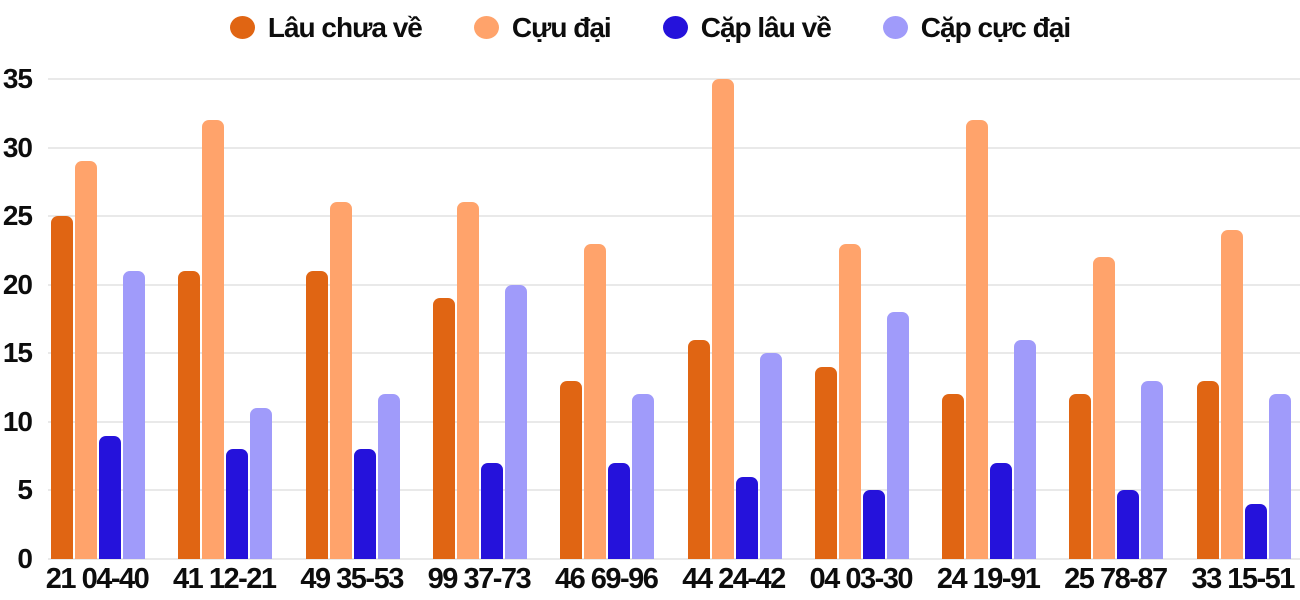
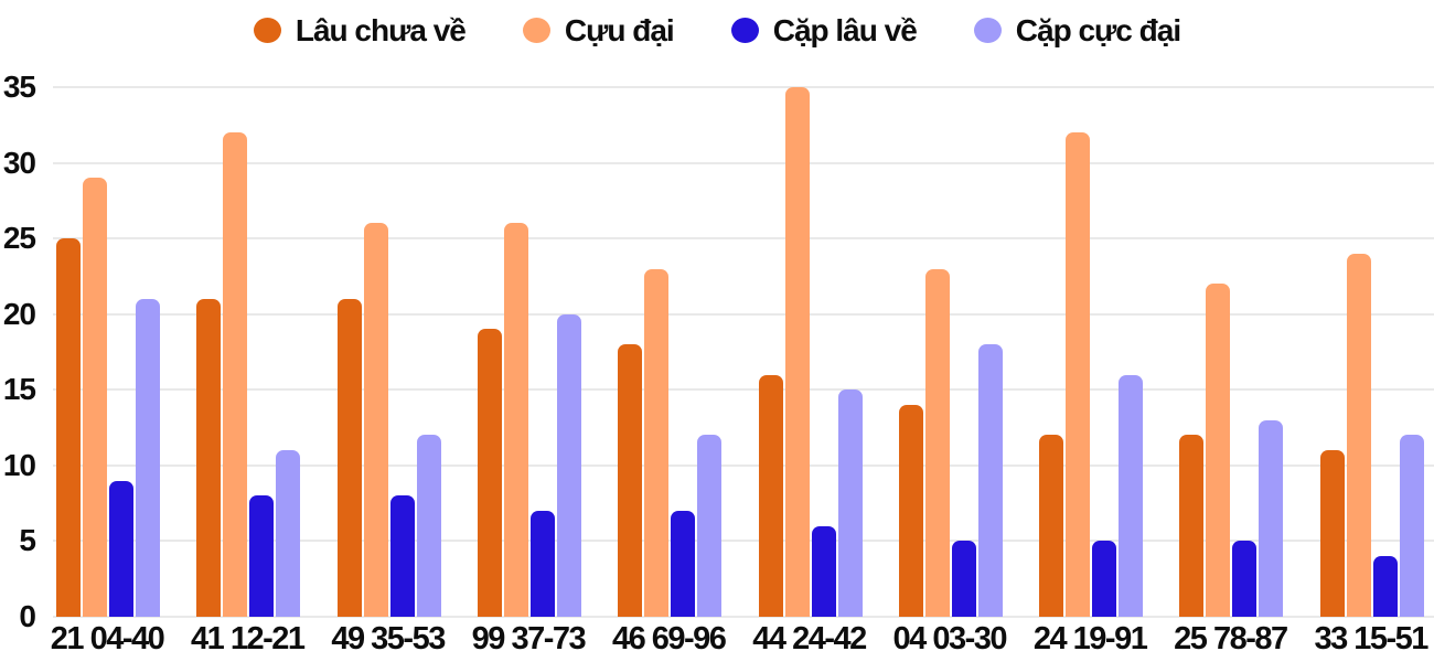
Lâu chưa về/46 69-96: 13 -> 18
Cặp lâu về/24 19-91: 7 -> 5
Lâu chưa về/33 15-51: 13 -> 11
